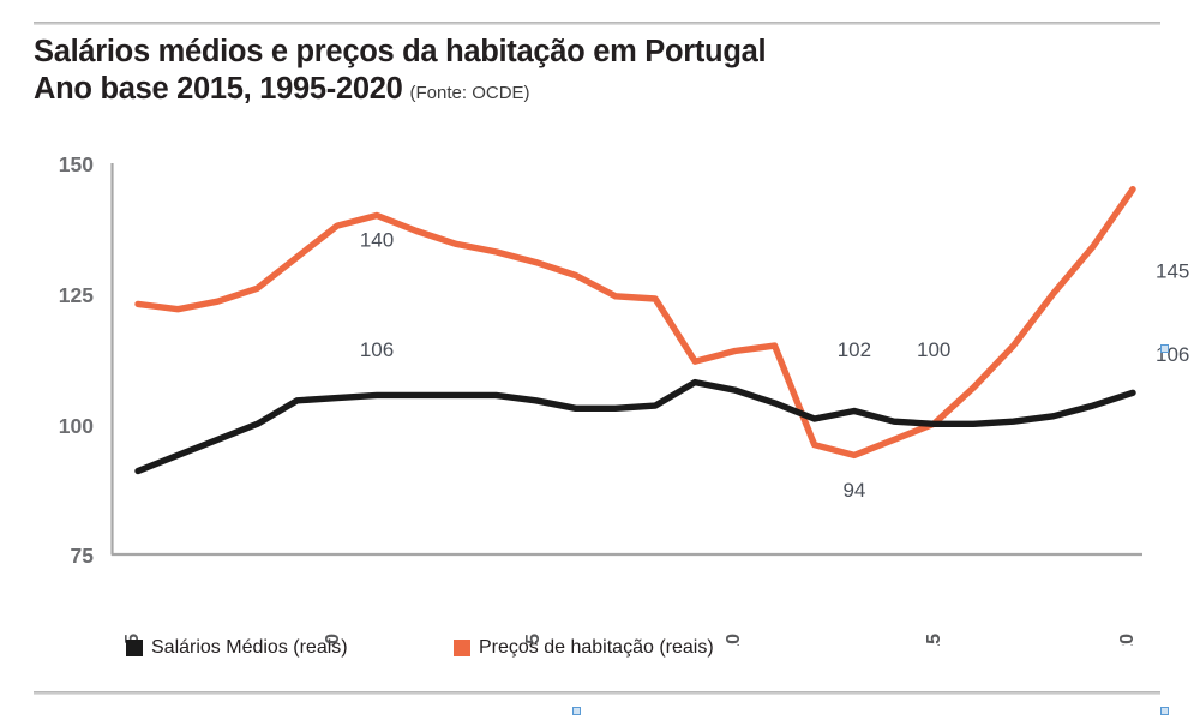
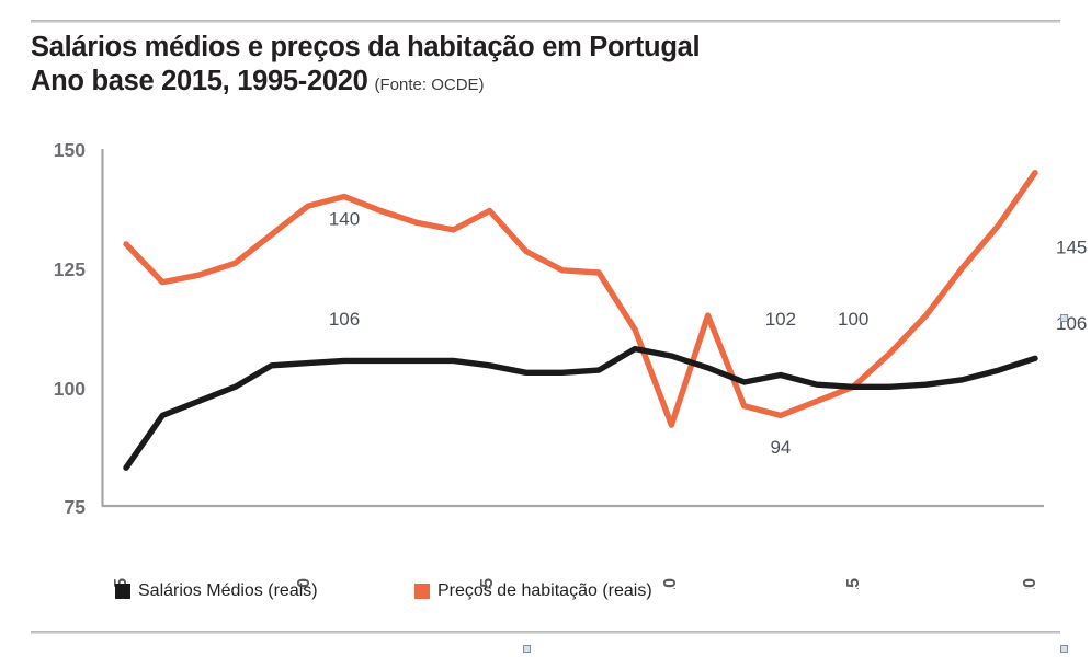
Salários Médios (reais)/1995: 91 -> 83
Preços de habitação (reais)/1995: 123 -> 130
Preços de habitação (reais)/2005: 131 -> 137
Preços de habitação (reais)/2010: 114 -> 92
